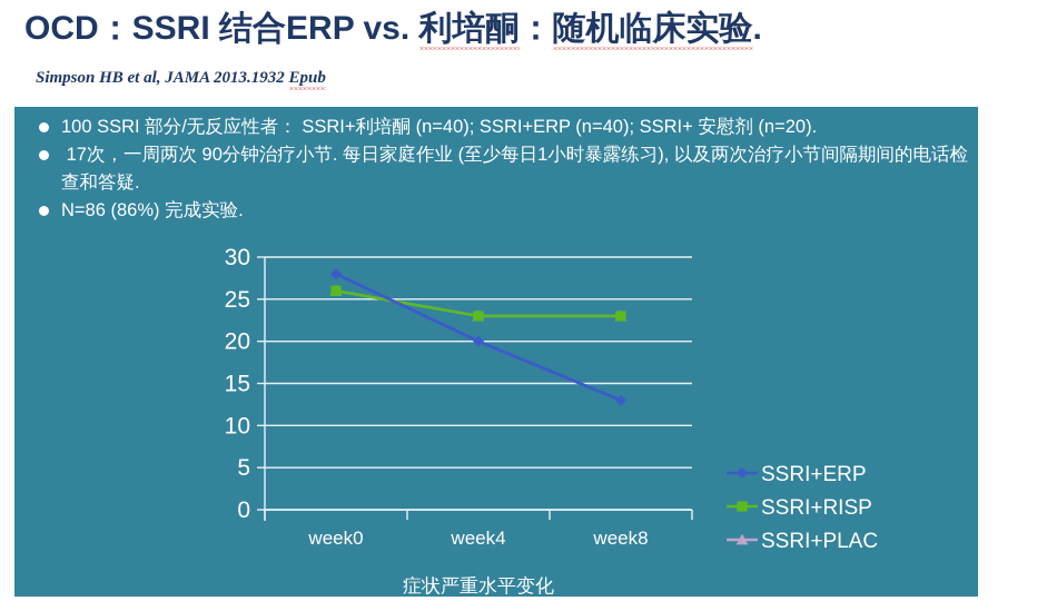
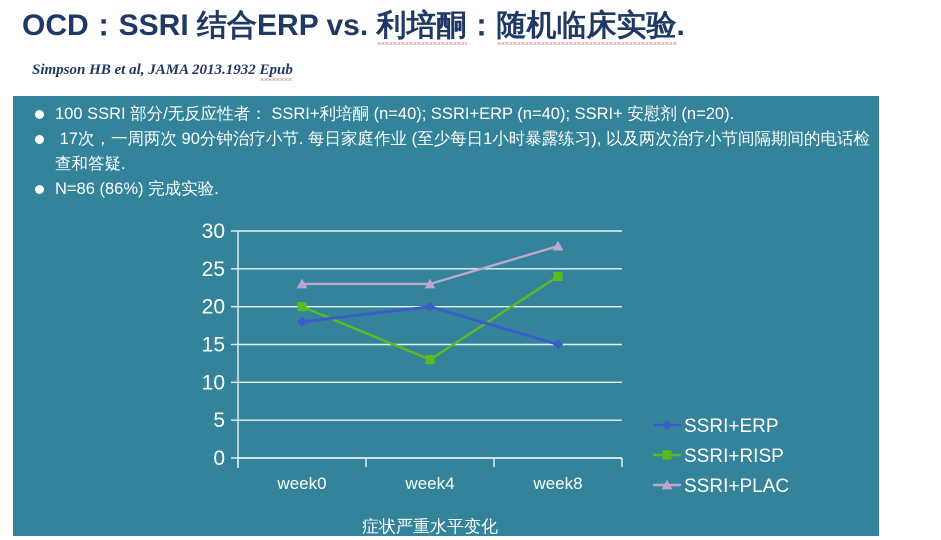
SSRI+ERP/week0: 28 -> 18
SSRI+RISP/week0: 26 -> 20
SSRI+PLAC/week0: 26 -> 23
SSRI+RISP/week4: 23 -> 13
SSRI+ERP/week8: 13 -> 15
SSRI+RISP/week8: 23 -> 24
SSRI+PLAC/week8: 23 -> 28
